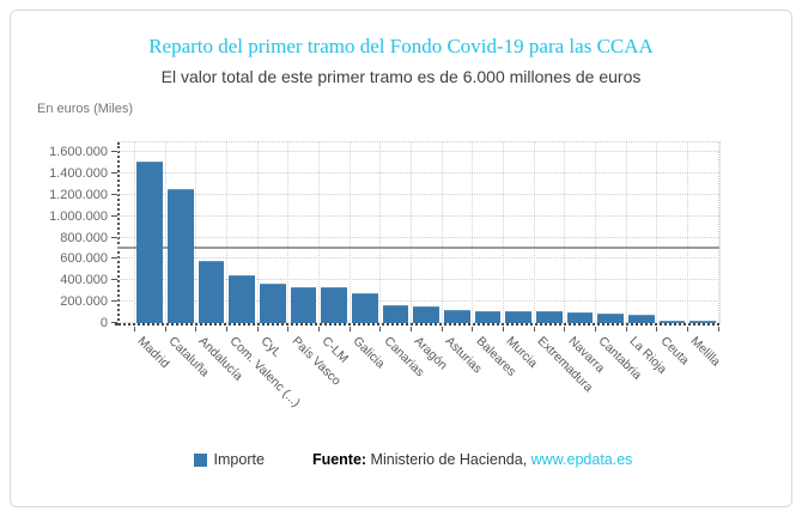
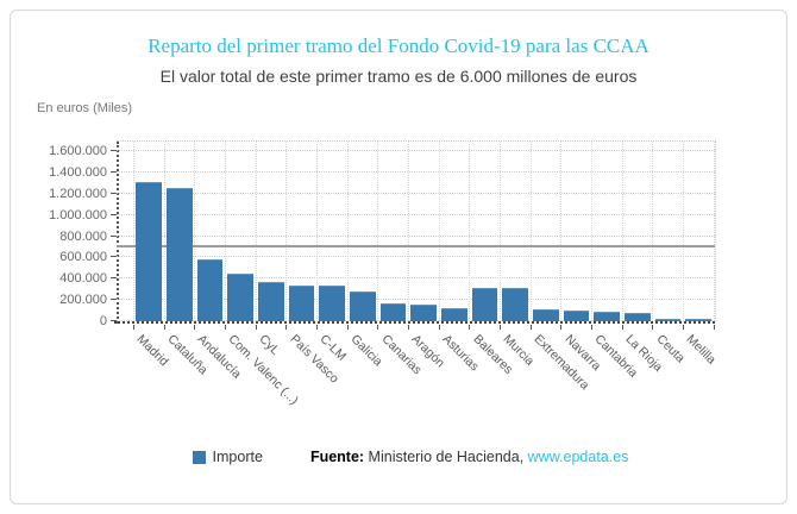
Madrid: 1500000 -> 1300000
Baleares: 100000 -> 300000
Murcia: 100000 -> 300000
